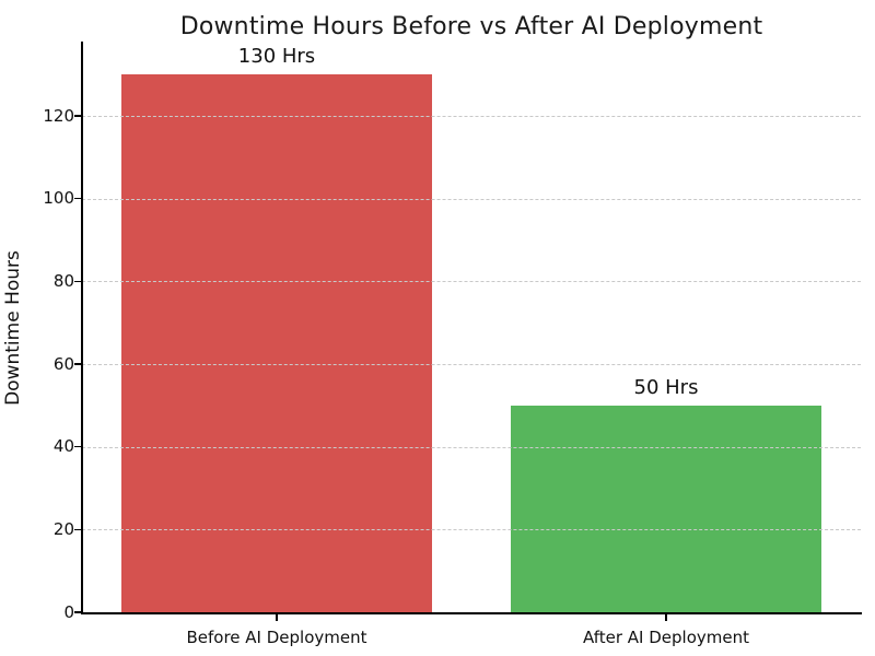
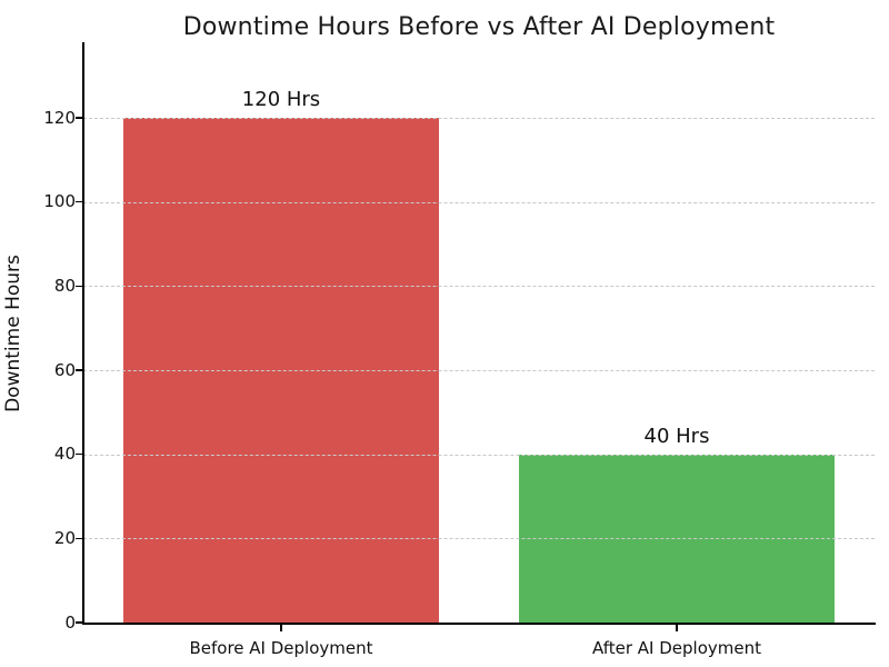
Before AI Deployment: 130 -> 120
After AI Deployment: 50 -> 40
